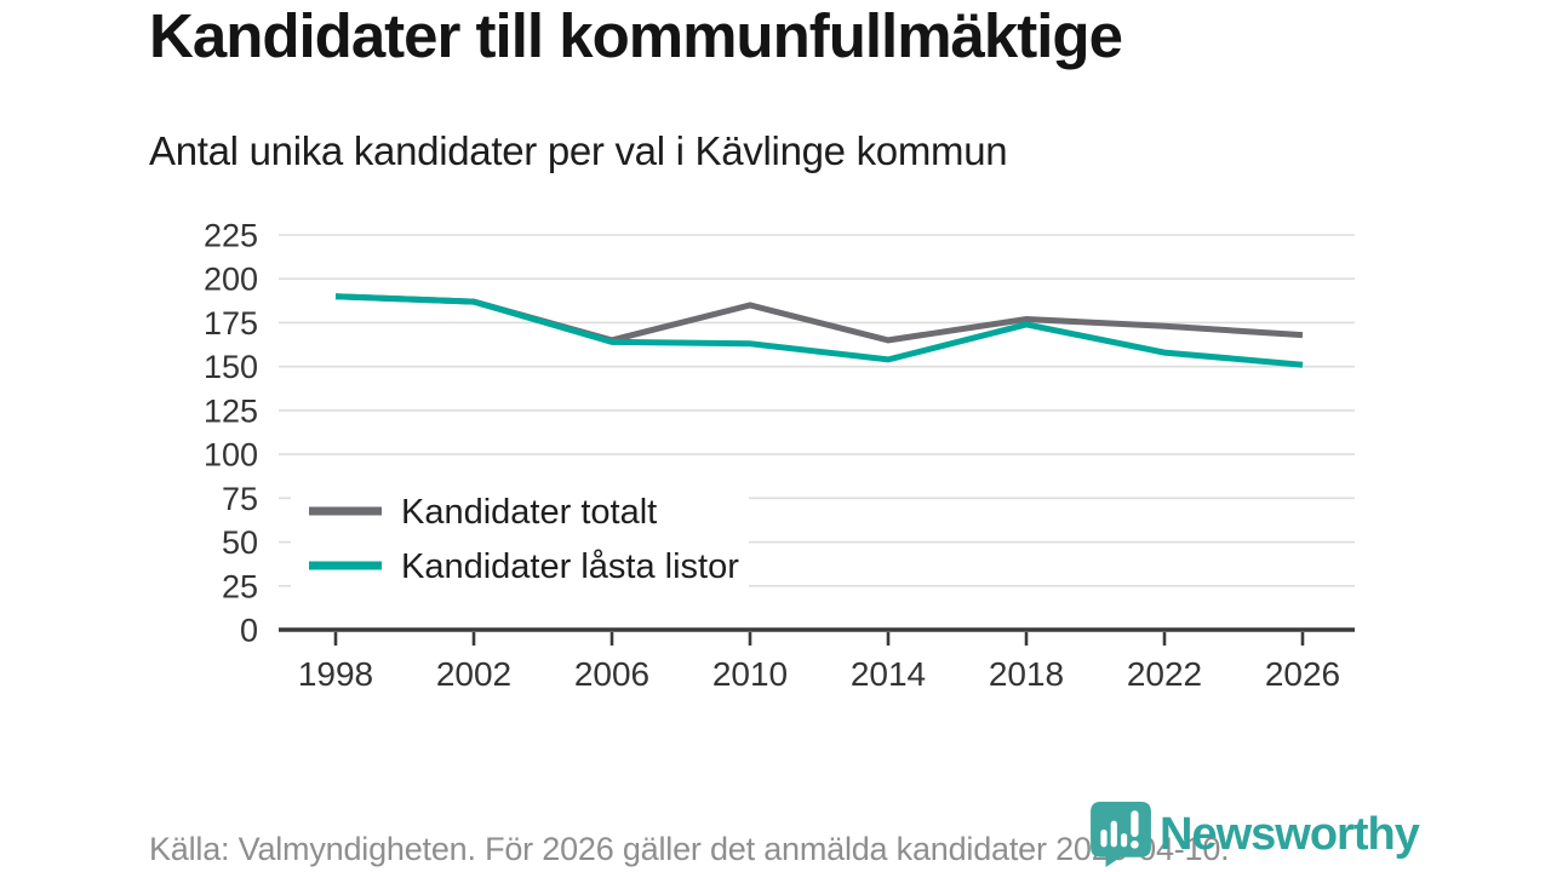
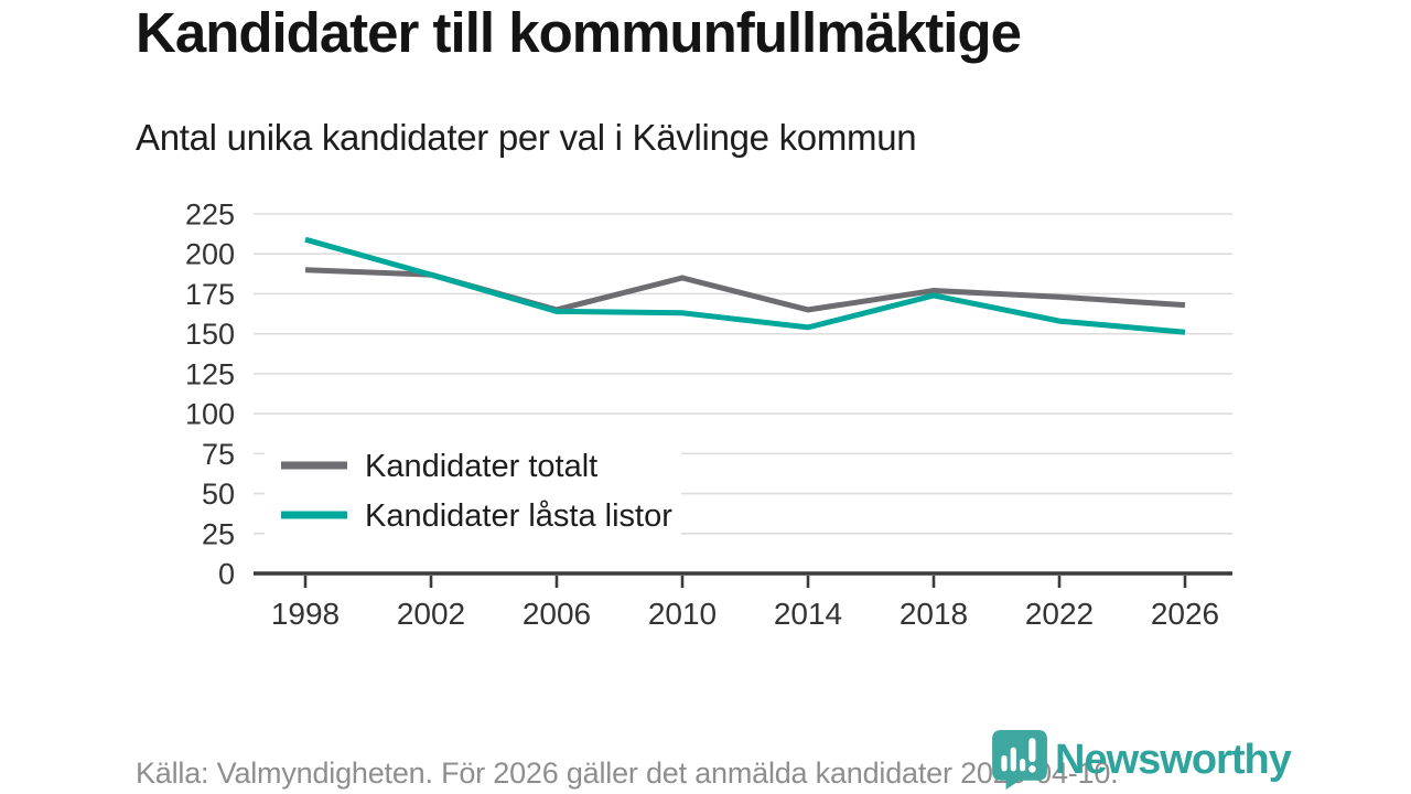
Kandidater låsta listor/1998: 190 -> 209
